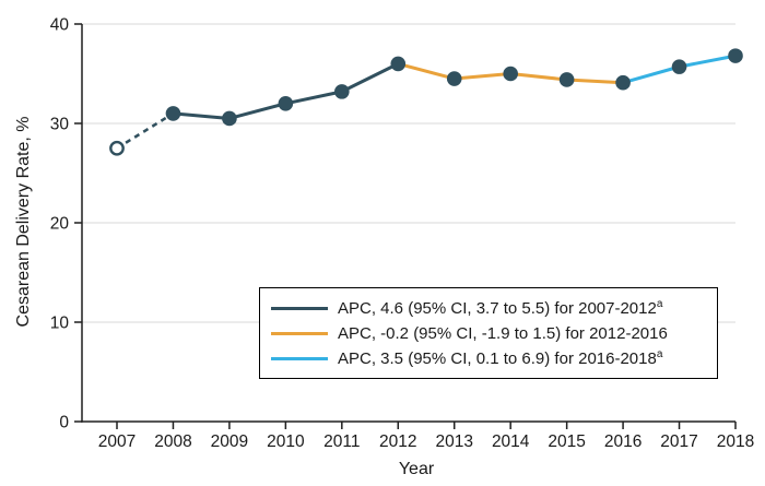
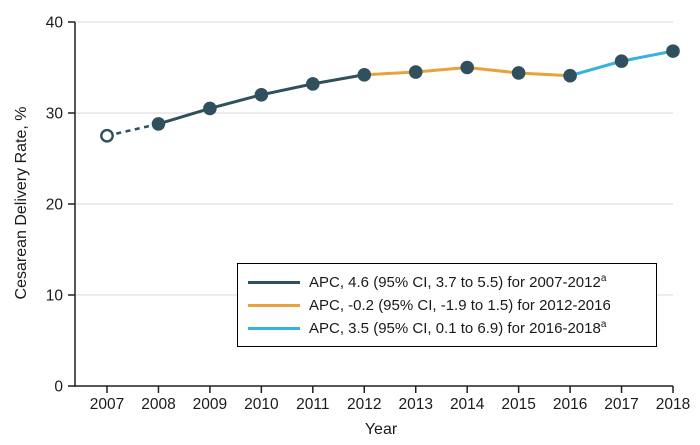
2008: 31 -> 29
2012: 36 -> 34
